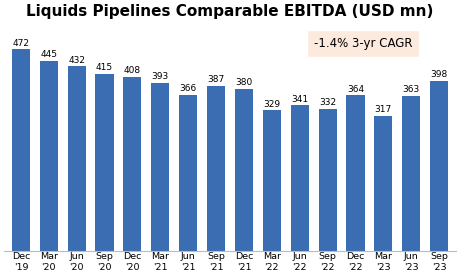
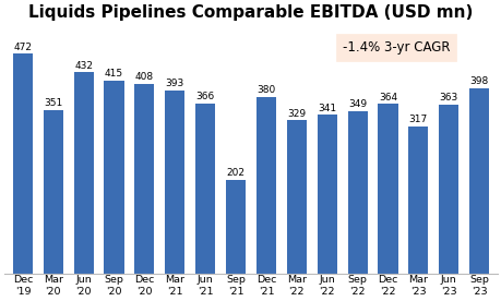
Mar '20: 445 -> 351
Sep '21: 387 -> 202
Sep '22: 332 -> 349
